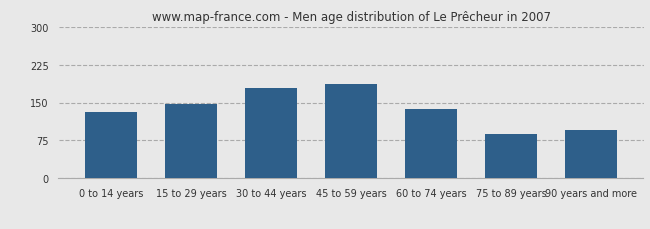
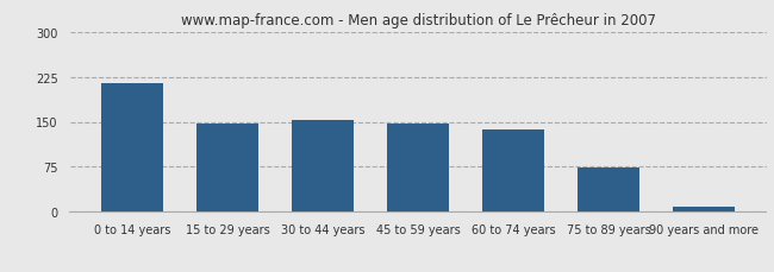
0 to 14 years: 132 -> 215
30 to 44 years: 178 -> 152
45 to 59 years: 186 -> 147
75 to 89 years: 88 -> 74
90 years and more: 96 -> 8
